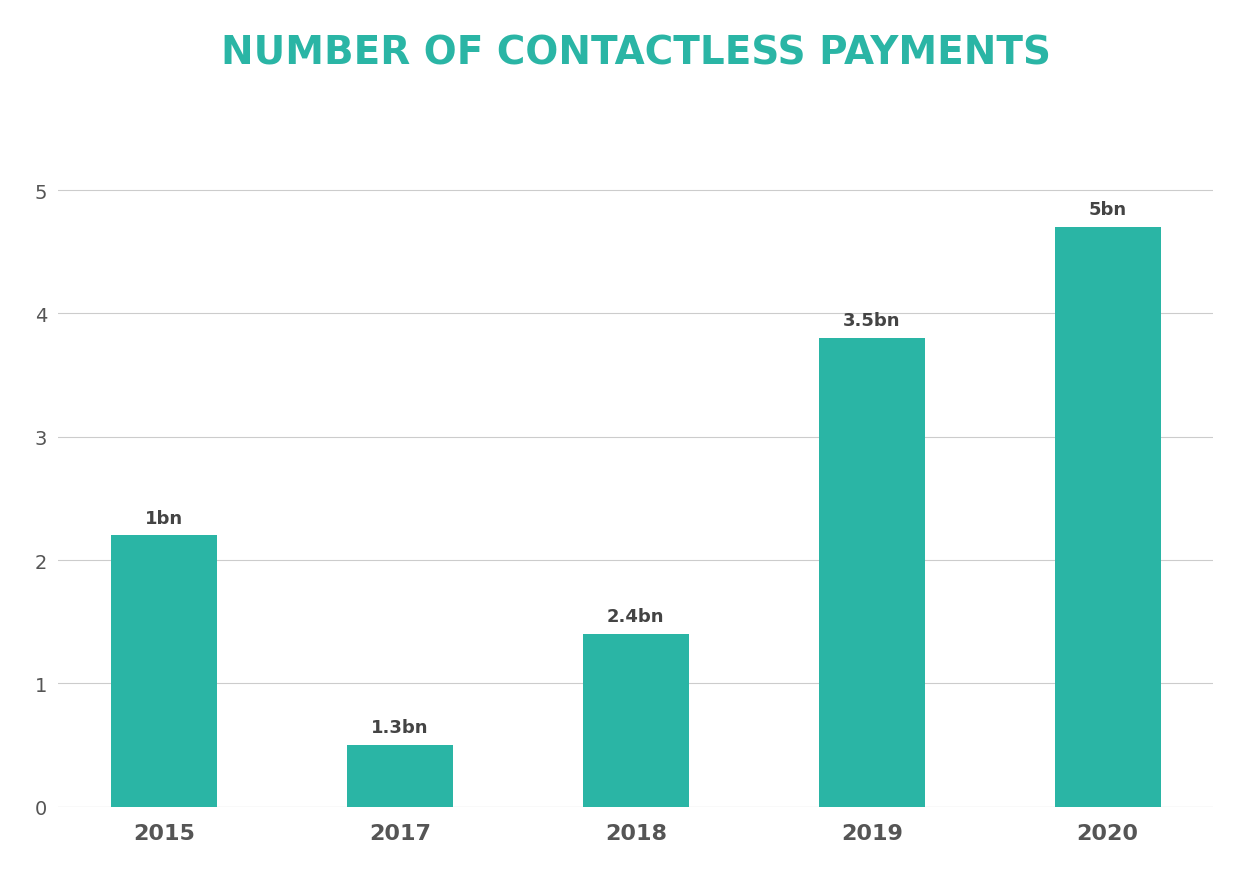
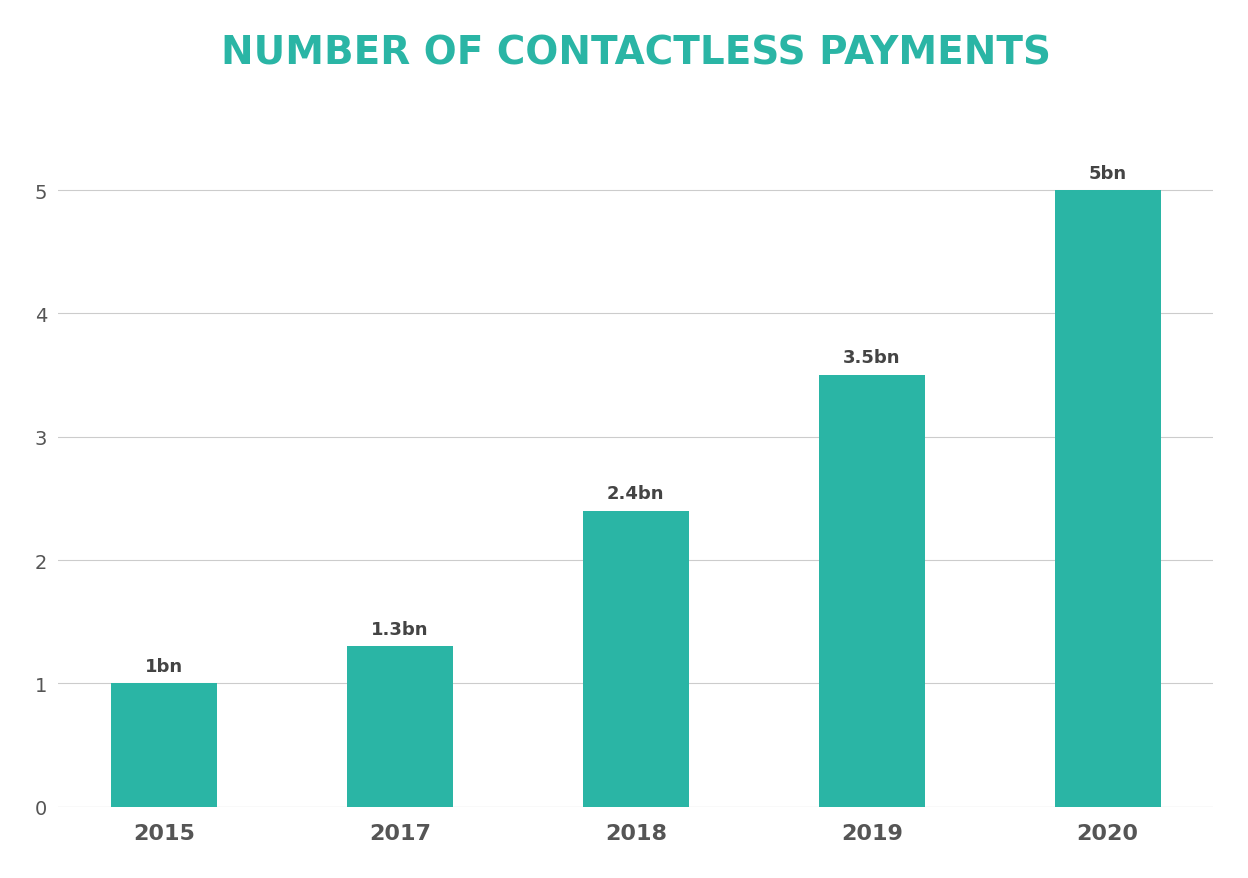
2015: 2.2 -> 1.0
2017: 0.5 -> 1.3
2018: 1.4 -> 2.4
2019: 3.8 -> 3.5
2020: 4.7 -> 5.0
